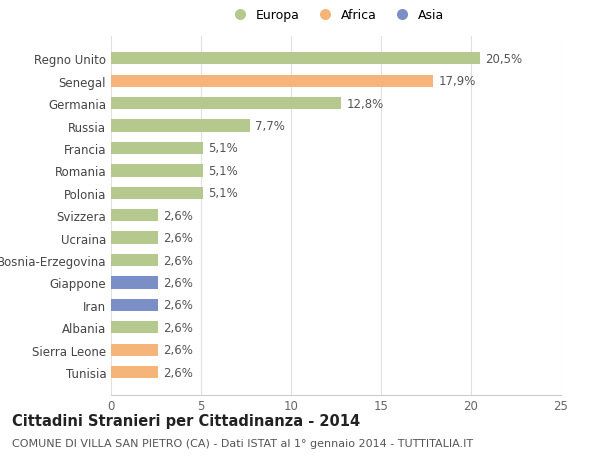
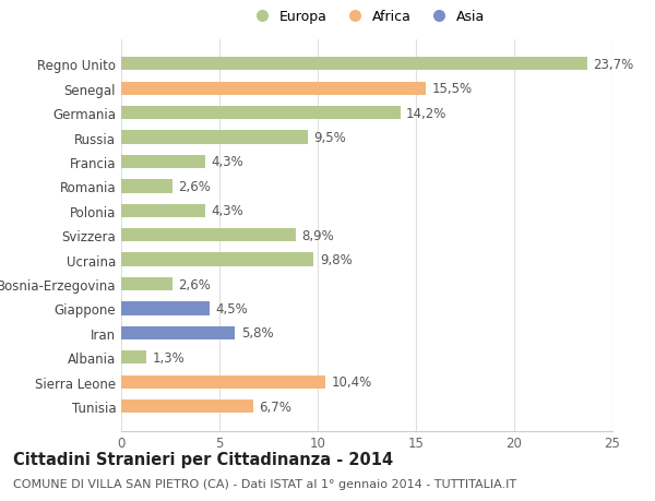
Regno Unito: 20,5% -> 23,7%
Senegal: 17,9% -> 15,5%
Germania: 12,8% -> 14,2%
Russia: 7,7% -> 9,5%
Francia: 5,1% -> 4,3%
Romania: 5,1% -> 2,6%
Polonia: 5,1% -> 4,3%
Svizzera: 2,6% -> 8,9%
Ucraina: 2,6% -> 9,8%
Giappone: 2,6% -> 4,5%
Iran: 2,6% -> 5,8%
Albania: 2,6% -> 1,3%
Sierra Leone: 2,6% -> 10,4%
Tunisia: 2,6% -> 6,7%
